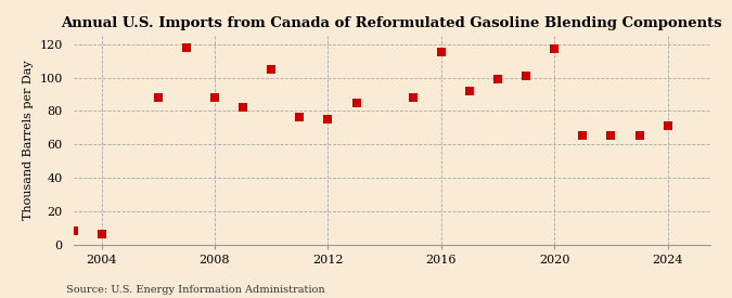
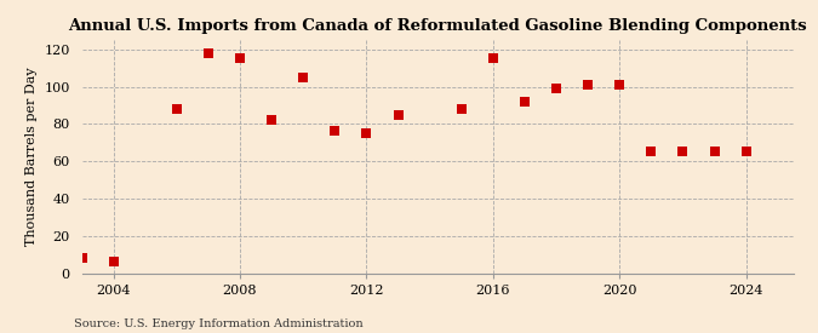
2008: 88 -> 115
2020: 117 -> 101
2024: 71 -> 65
